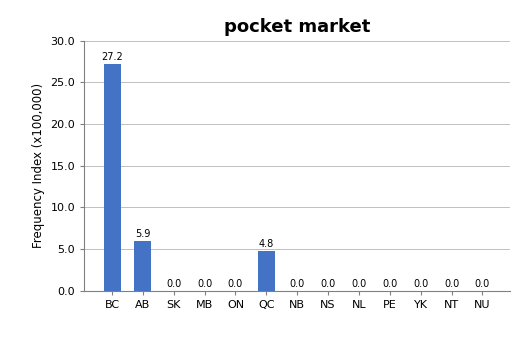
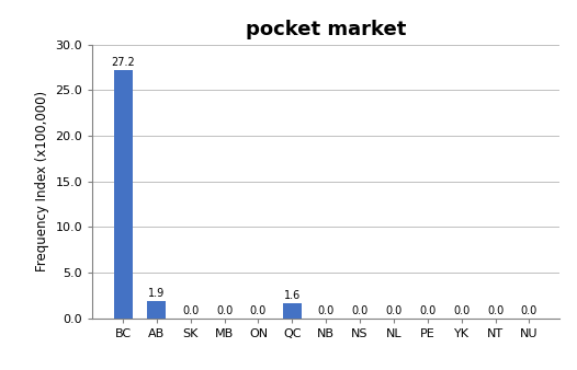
AB: 5.9 -> 1.9
QC: 4.8 -> 1.6
